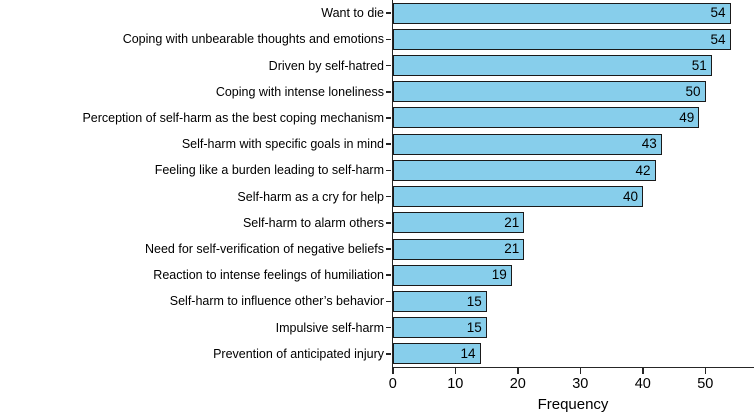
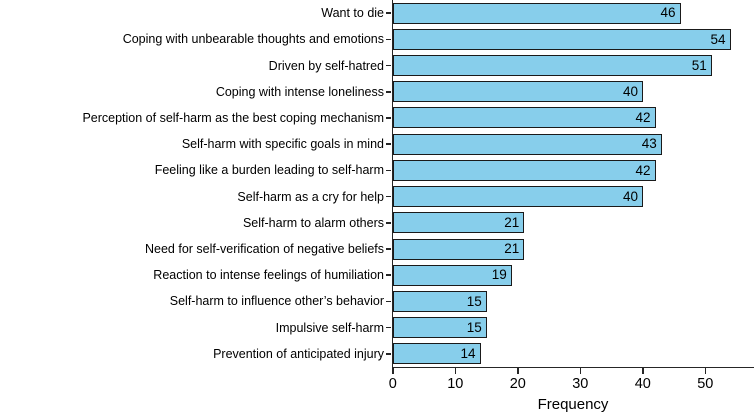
Want to die: 54 -> 46
Coping with intense loneliness: 50 -> 40
Perception of self-harm as the best coping mechanism: 49 -> 42
